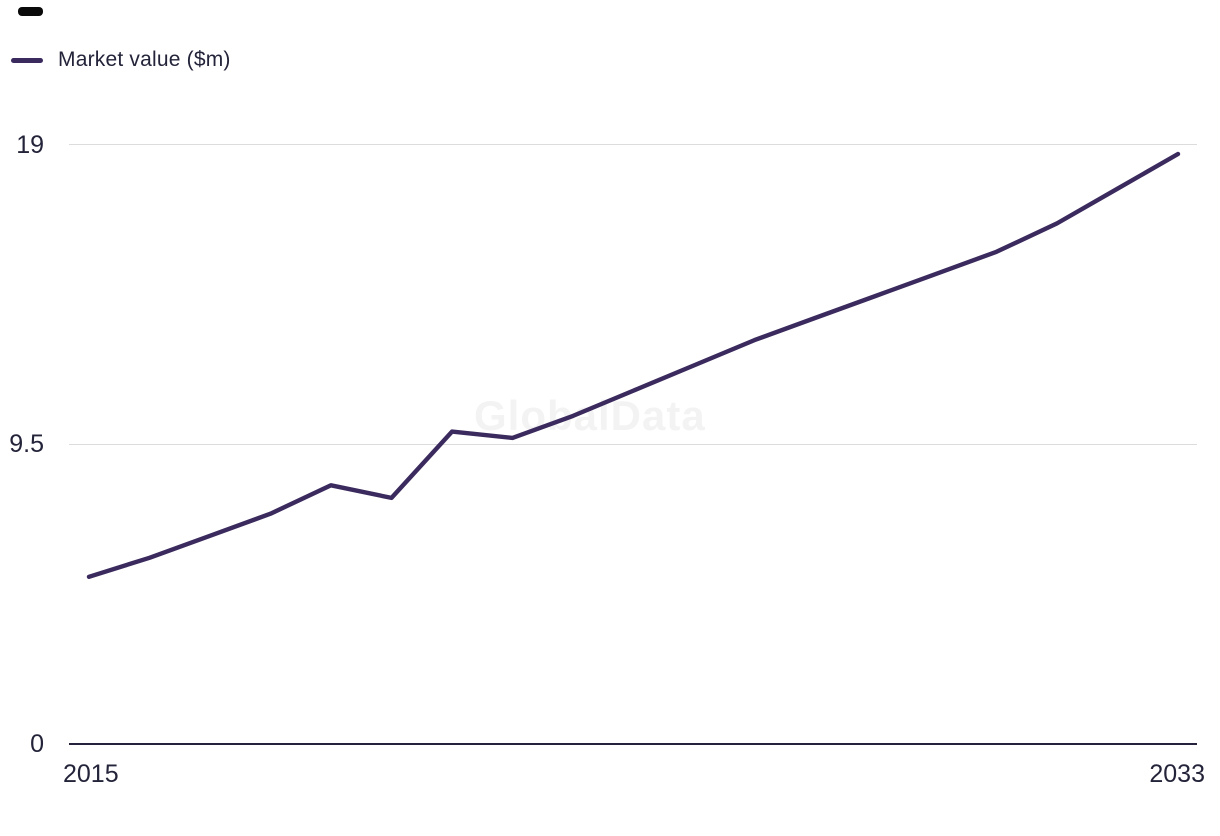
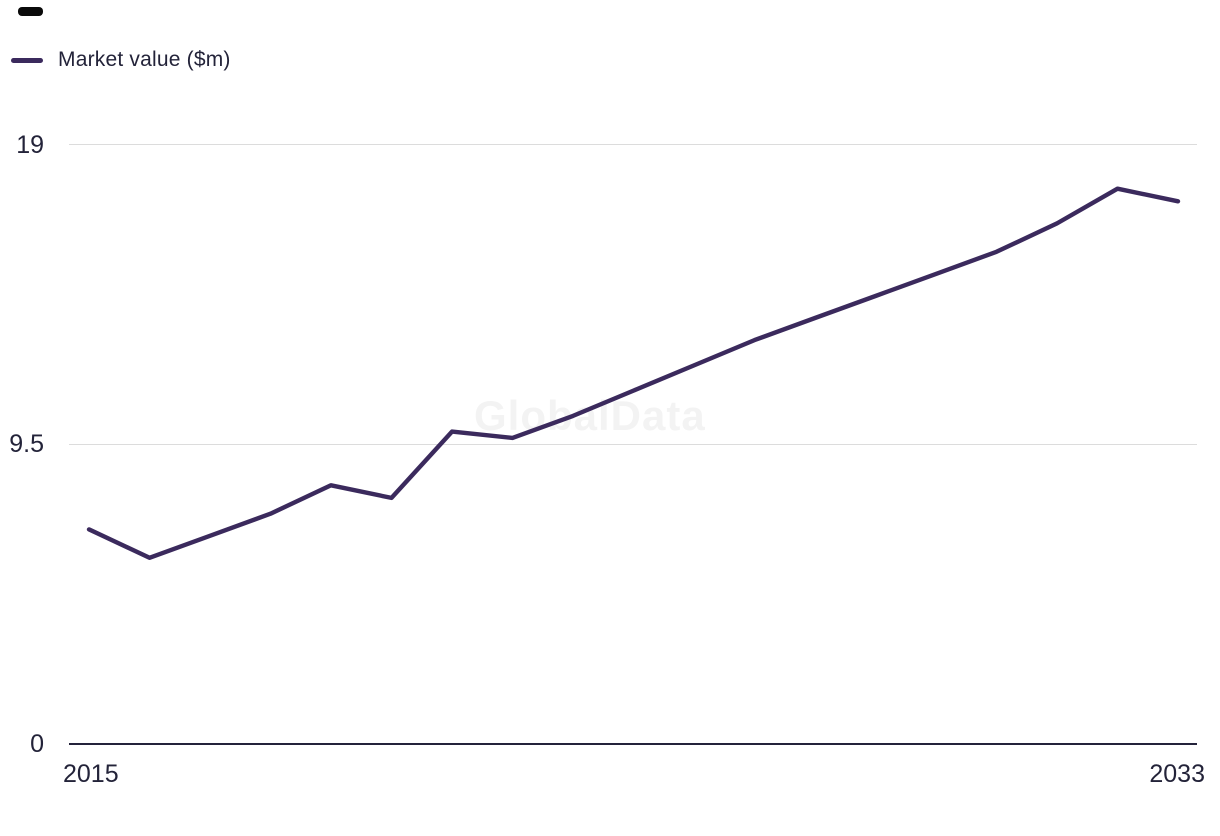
2015: 5.3 -> 6.8
2033: 18.7 -> 17.2
